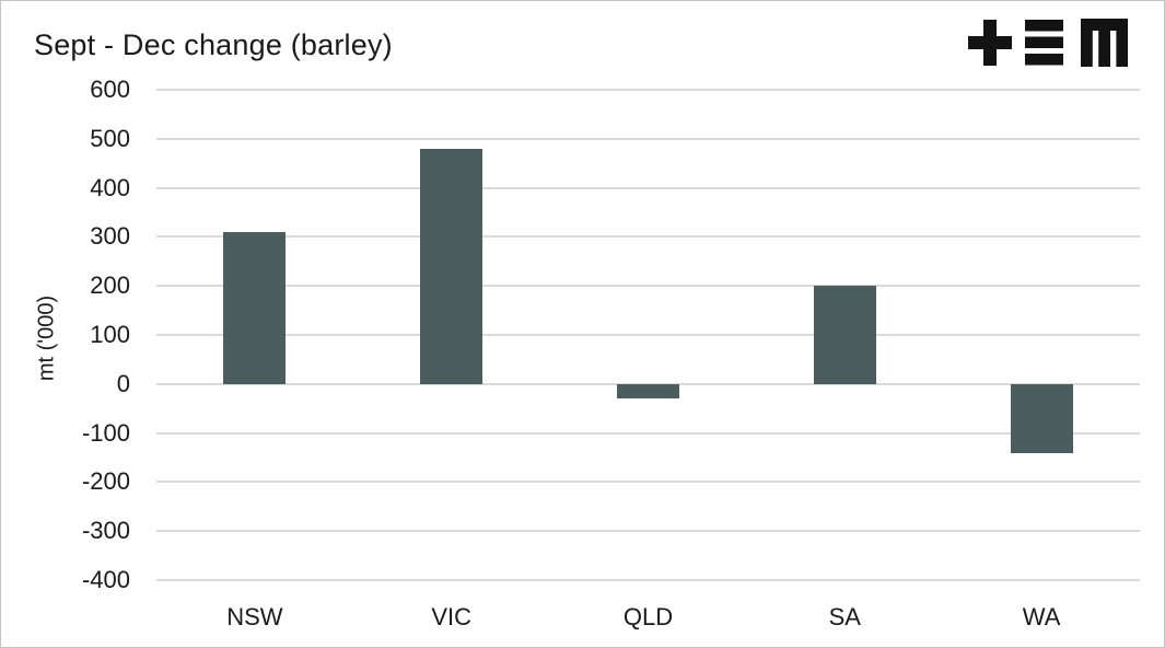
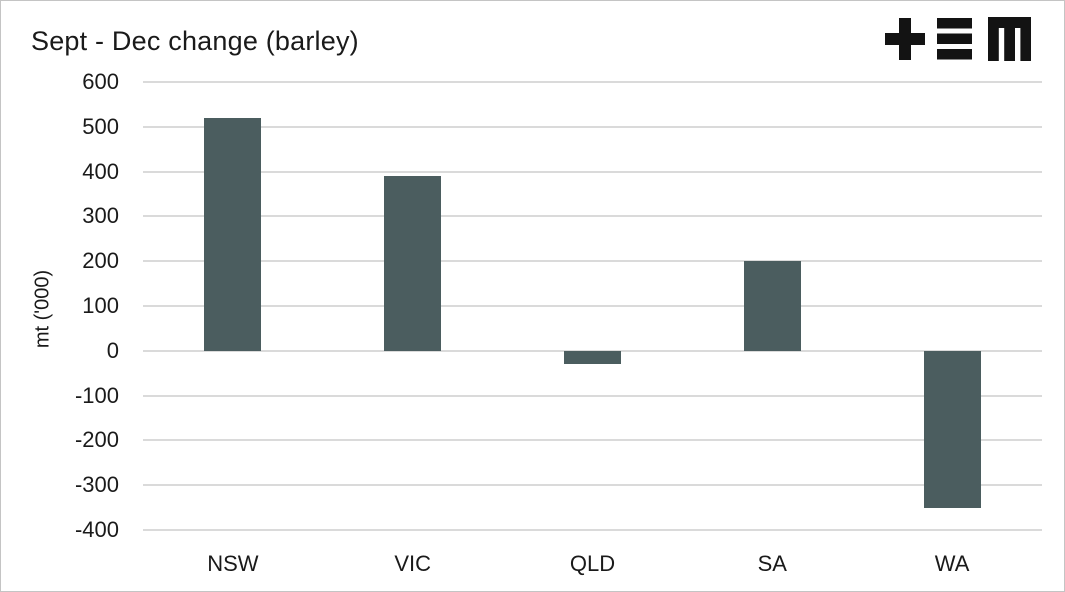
NSW: 310 -> 520
VIC: 480 -> 390
WA: -140 -> -350
